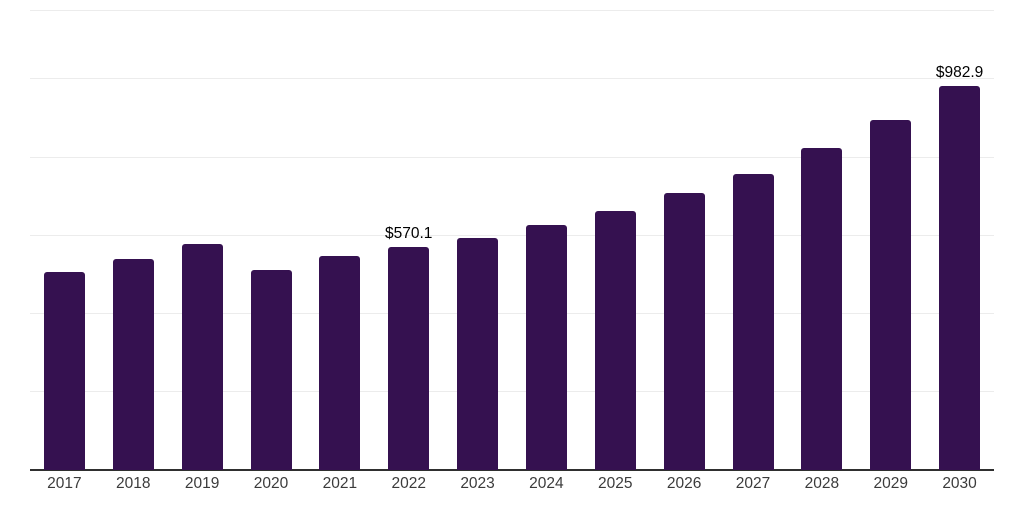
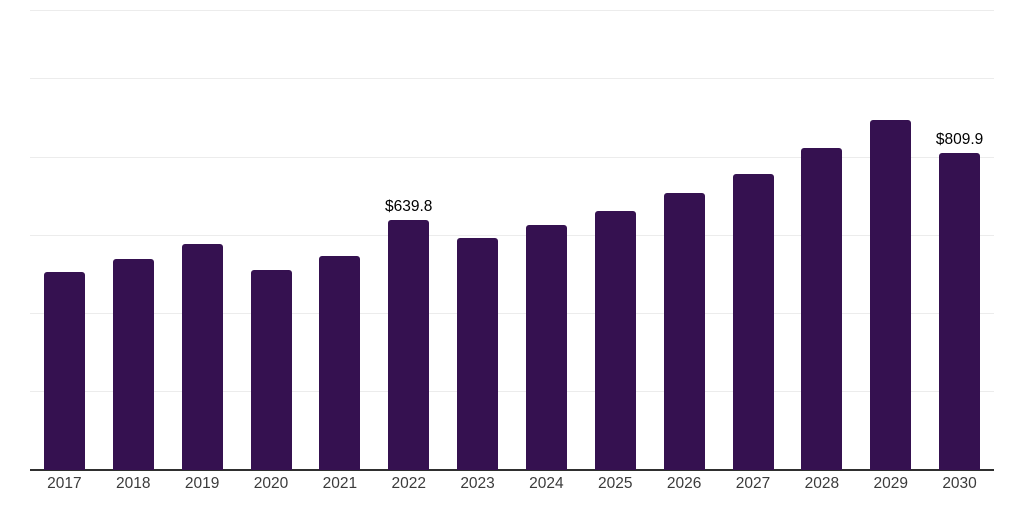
2022: $570.1 -> $639.8
2030: $982.9 -> $809.9
